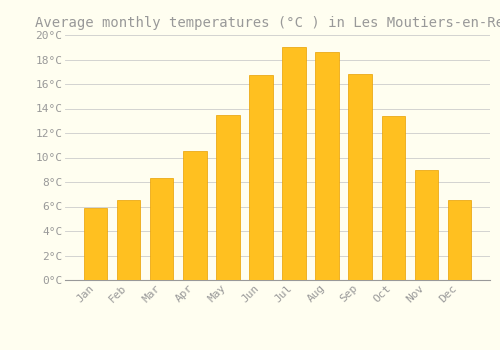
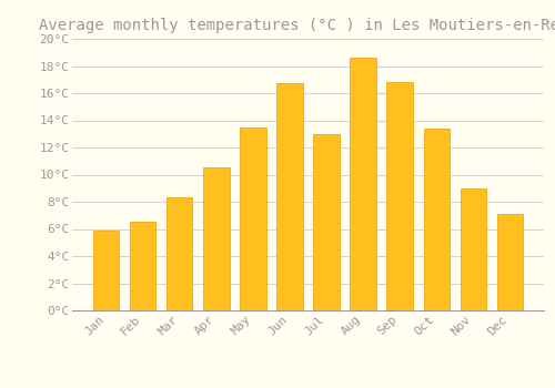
Jul: 19.0°C -> 13.0°C
Dec: 6.5°C -> 7.1°C
